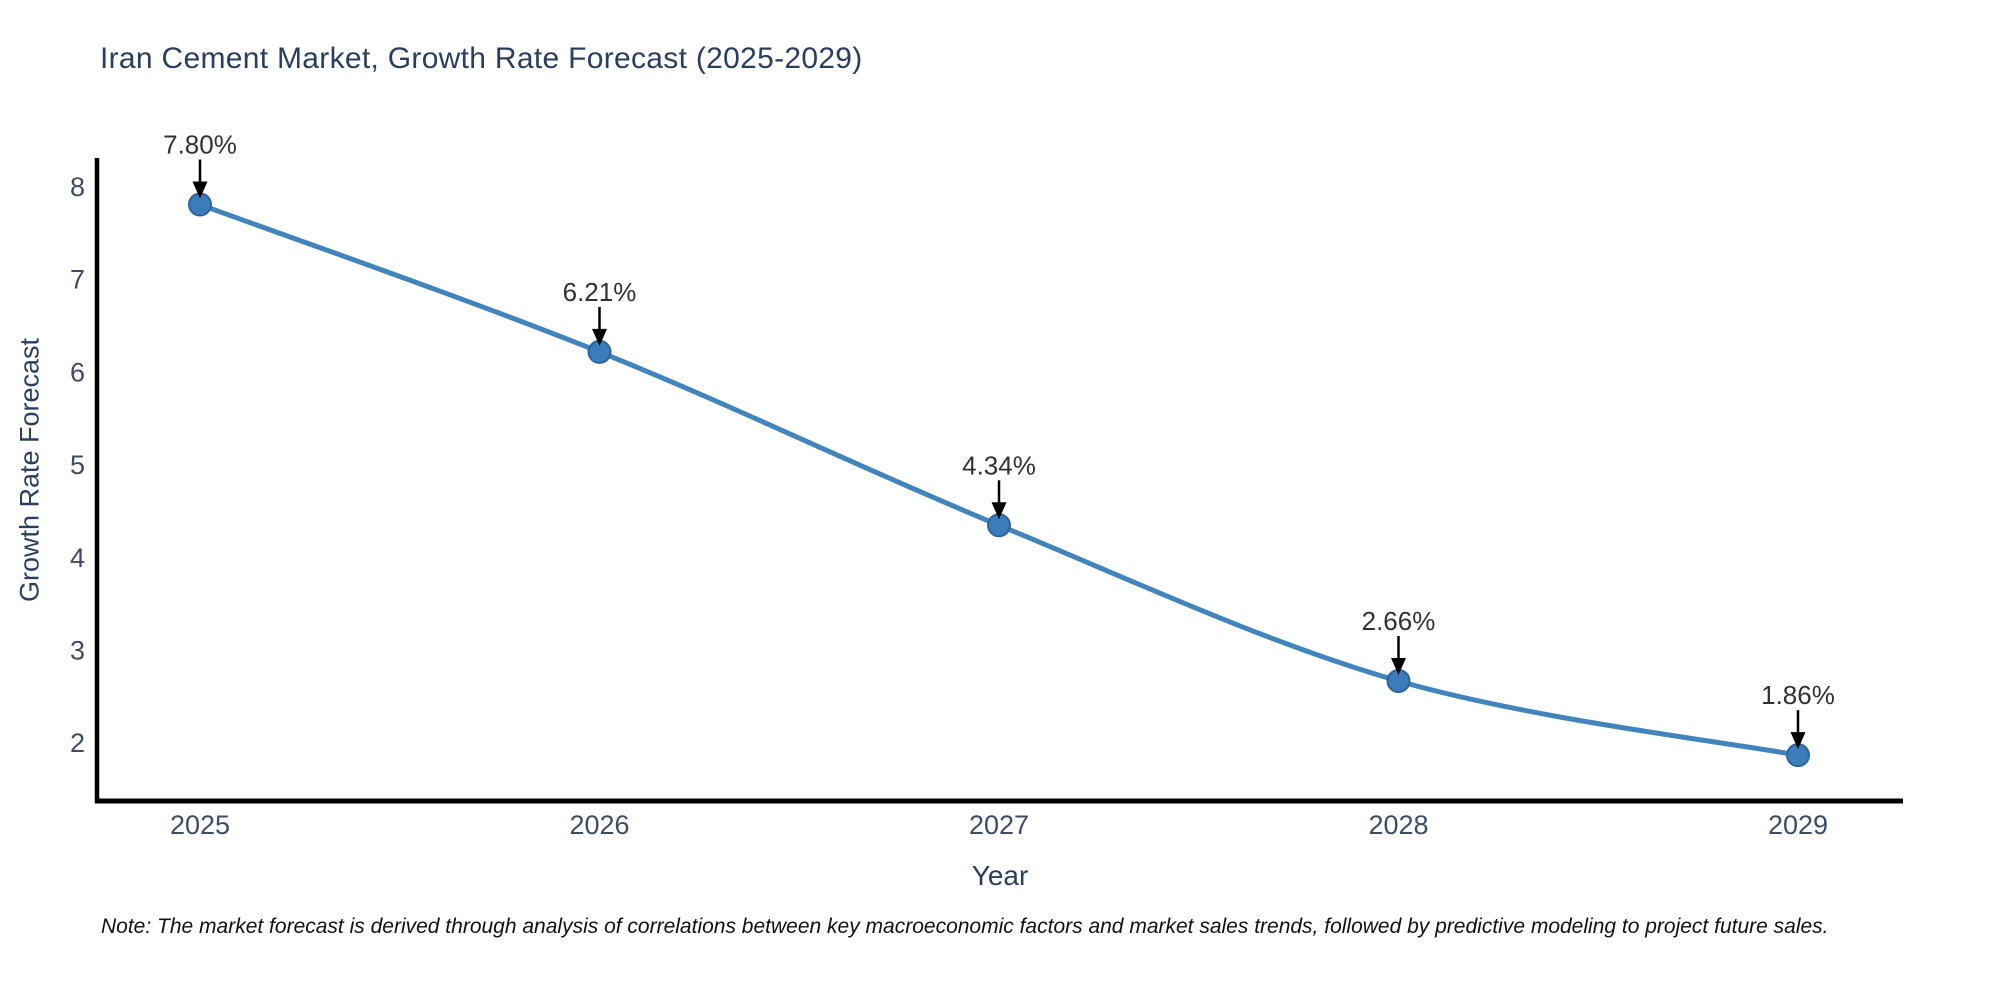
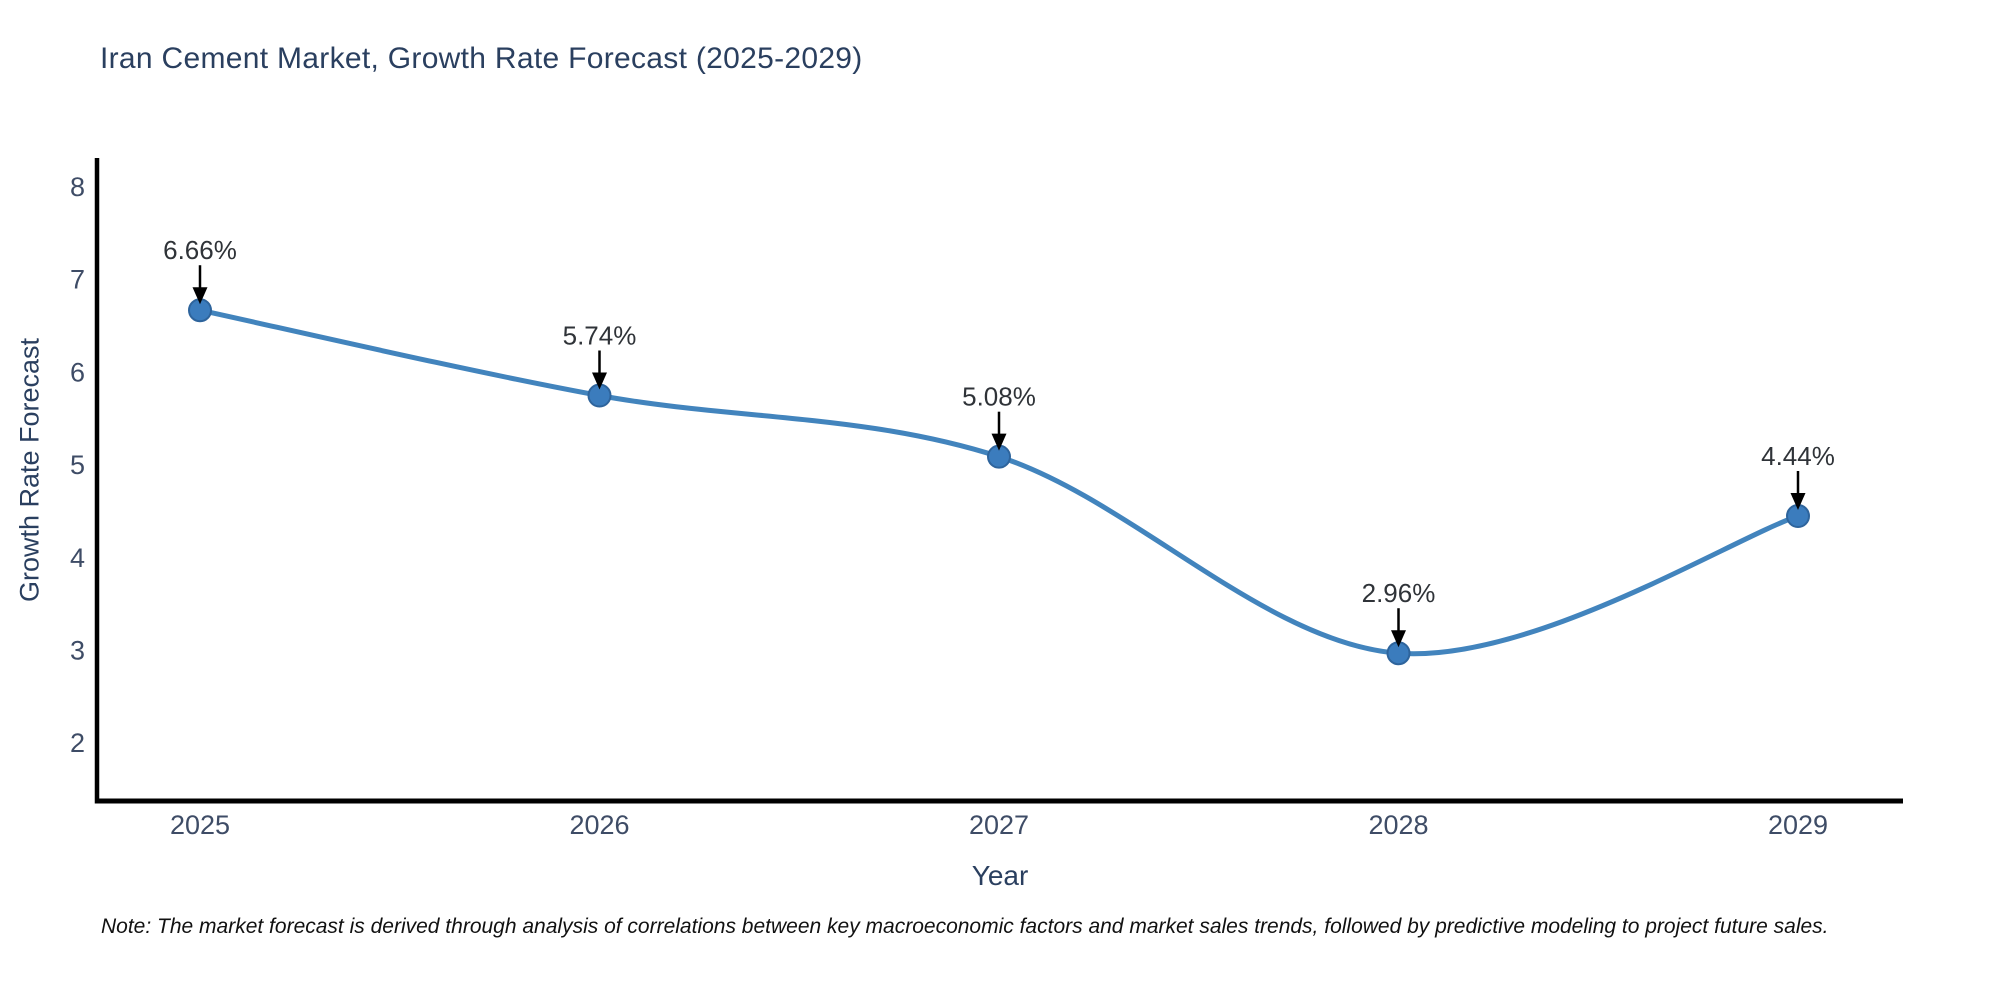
2025: 7.80% -> 6.66%
2026: 6.21% -> 5.74%
2027: 4.34% -> 5.08%
2028: 2.66% -> 2.96%
2029: 1.86% -> 4.44%
